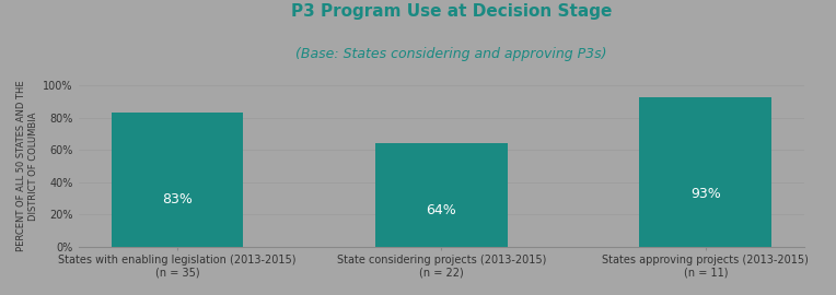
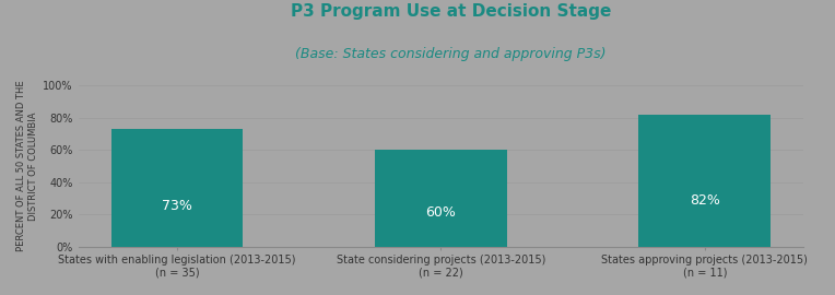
States with enabling legislation (2013-2015) (n = 35): 83% -> 73%
State considering projects (2013-2015) (n = 22): 64% -> 60%
States approving projects (2013-2015) (n = 11): 93% -> 82%
